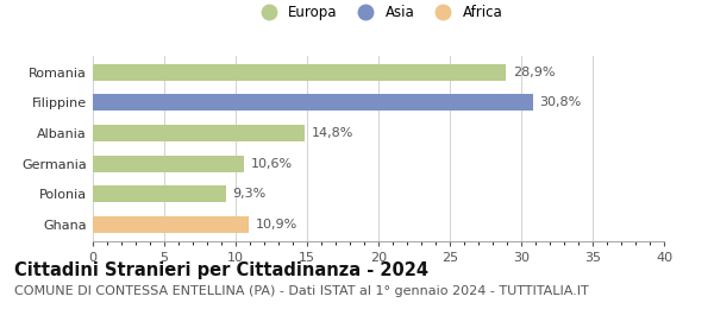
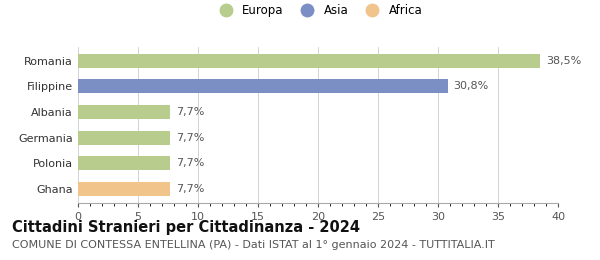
Romania: 28,9% -> 38,5%
Albania: 14,8% -> 7,7%
Germania: 10,6% -> 7,7%
Polonia: 9,3% -> 7,7%
Ghana: 10,9% -> 7,7%
